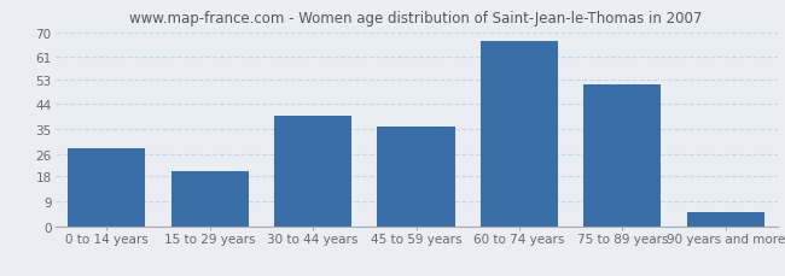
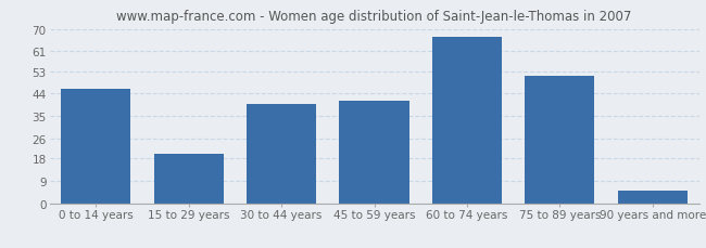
0 to 14 years: 28 -> 46
45 to 59 years: 36 -> 41
